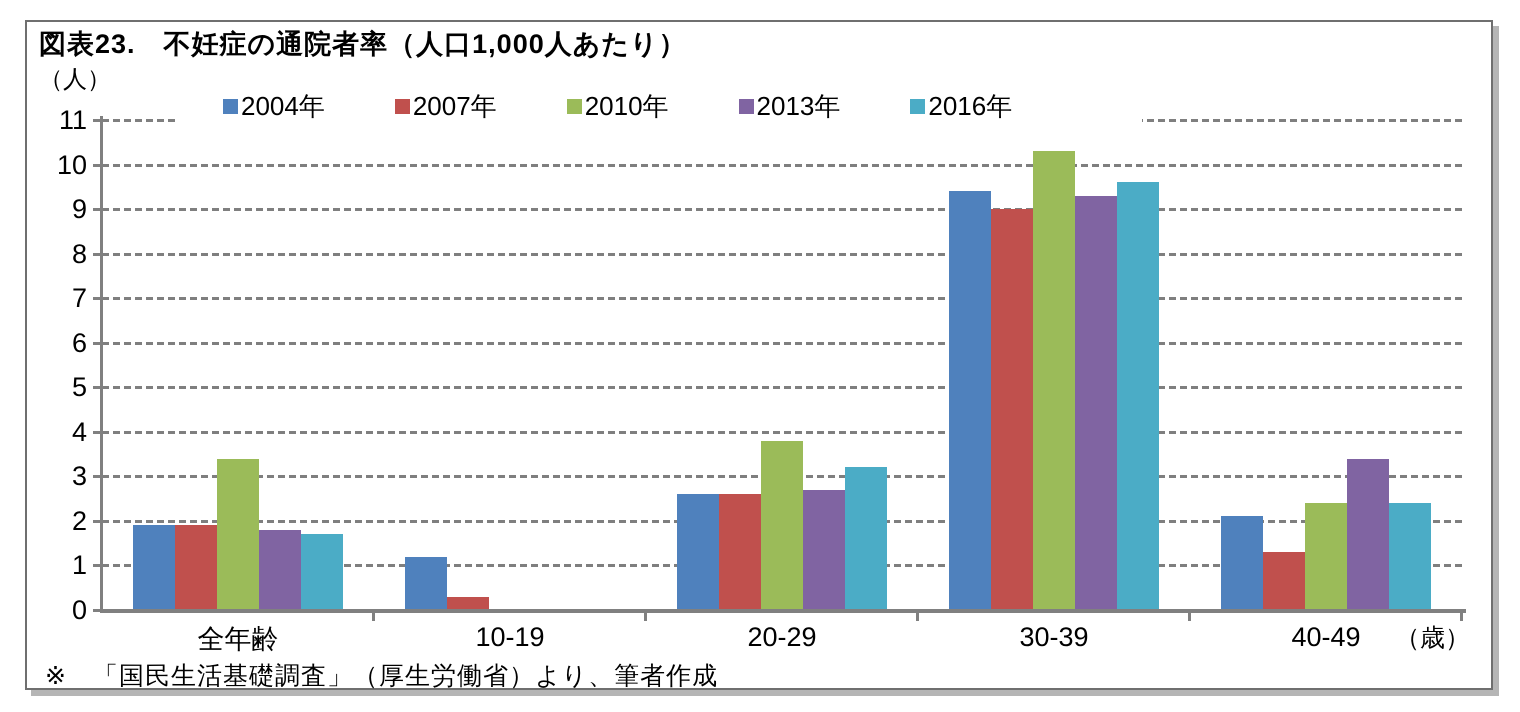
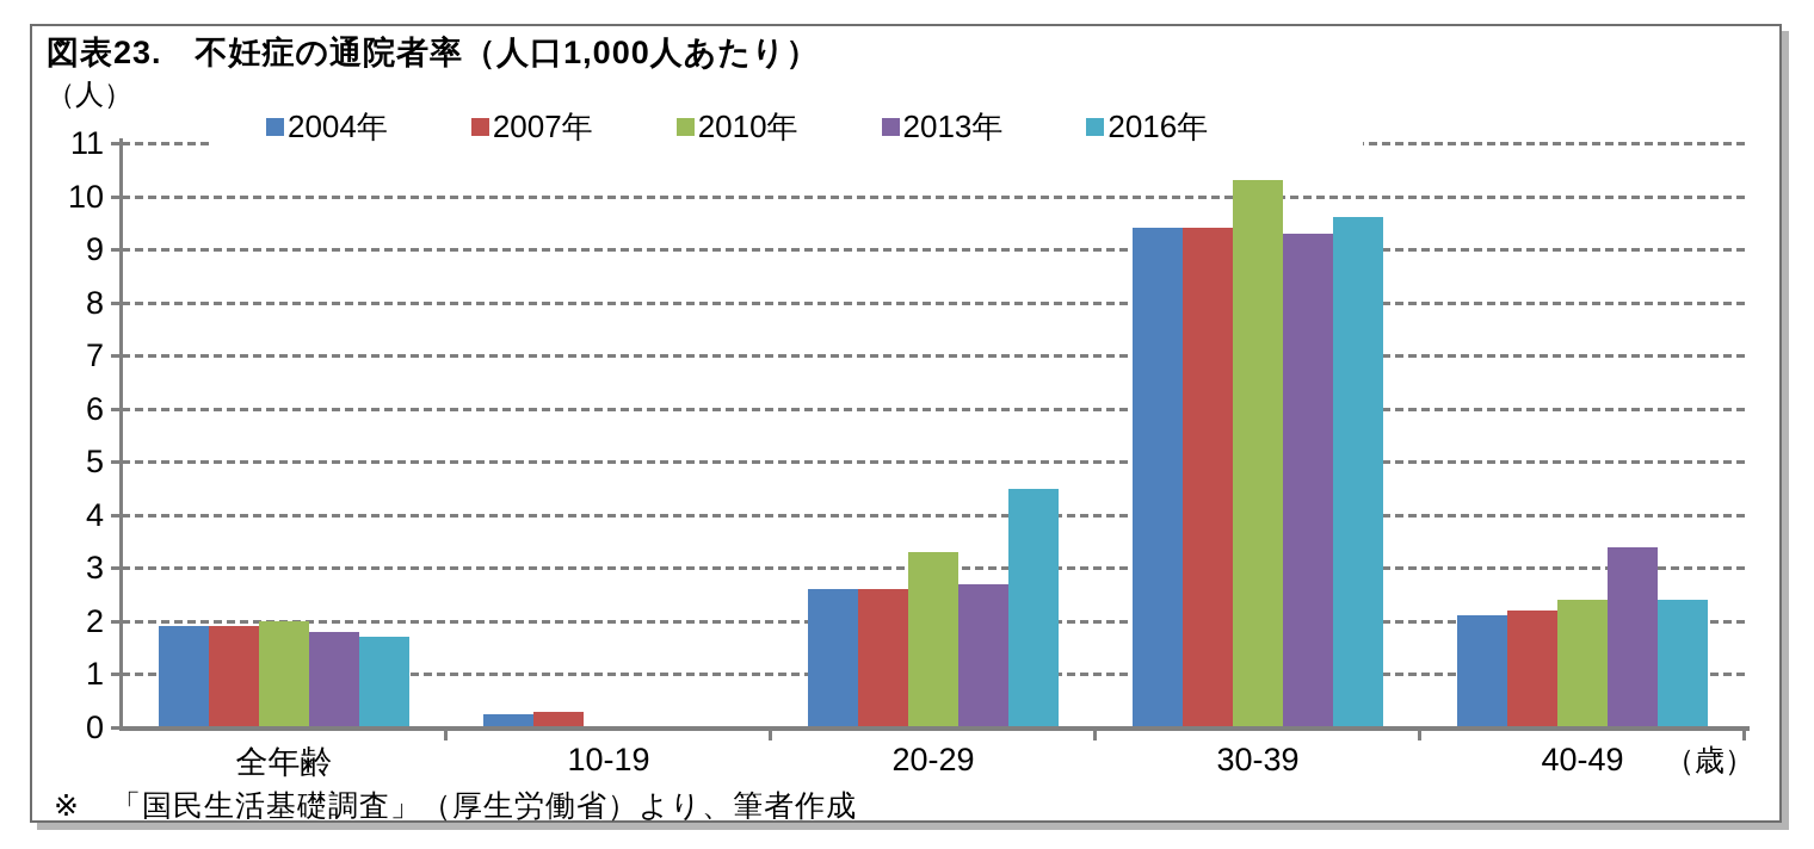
2010年/全年齢: 3.4 -> 2.0
2004年/10-19: 1.2 -> 0.2
2010年/20-29: 3.8 -> 3.3
2016年/20-29: 3.2 -> 4.5
2007年/30-39: 9.0 -> 9.4
2007年/40-49: 1.3 -> 2.2
